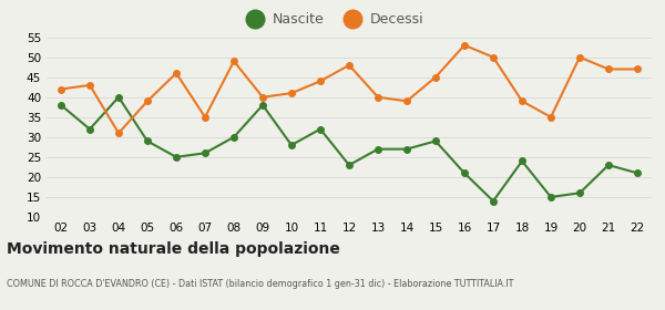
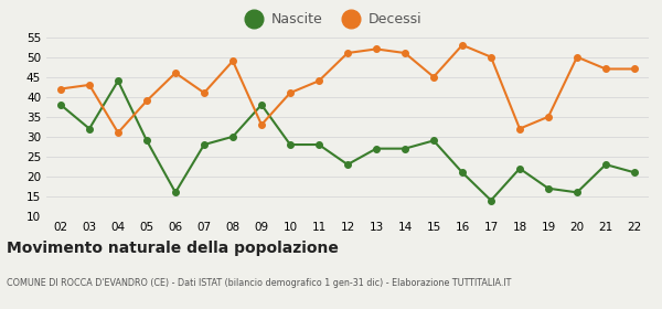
Nascite/04: 40 -> 44
Nascite/06: 25 -> 16
Nascite/07: 26 -> 28
Decessi/07: 35 -> 41
Decessi/09: 40 -> 33
Nascite/11: 32 -> 28
Decessi/12: 48 -> 51
Decessi/13: 40 -> 52
Decessi/14: 39 -> 51
Nascite/18: 24 -> 22
Decessi/18: 39 -> 32
Nascite/19: 15 -> 17
